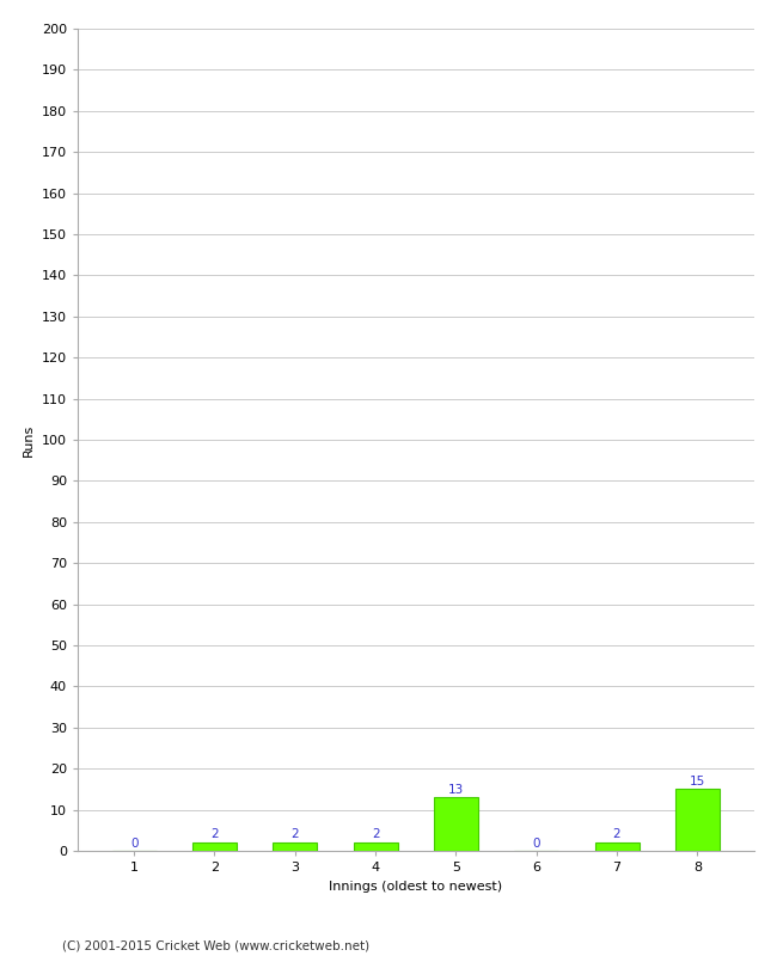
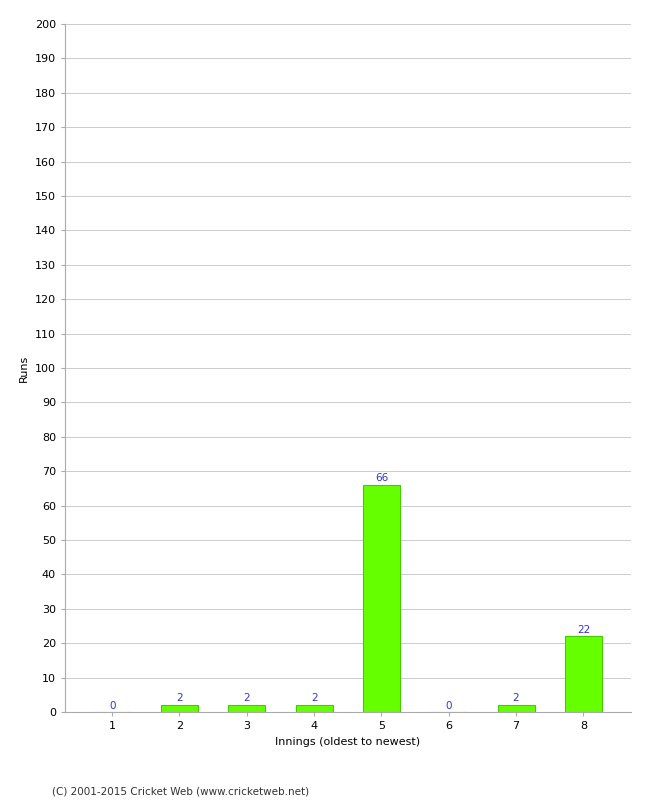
5: 13 -> 66
8: 15 -> 22
